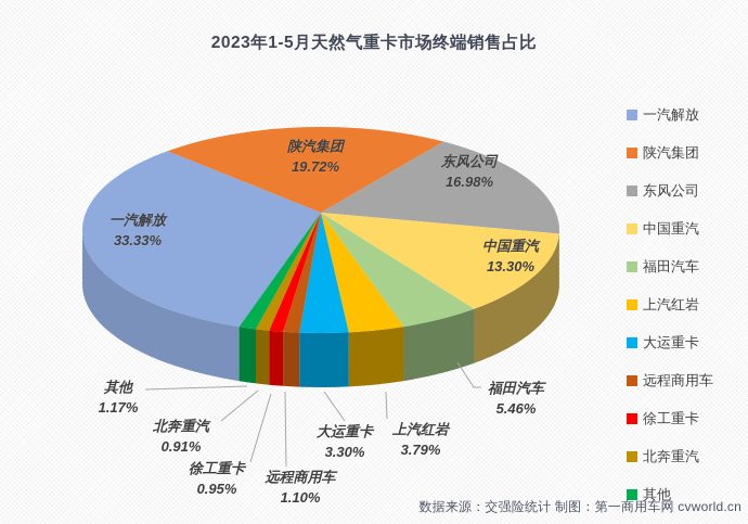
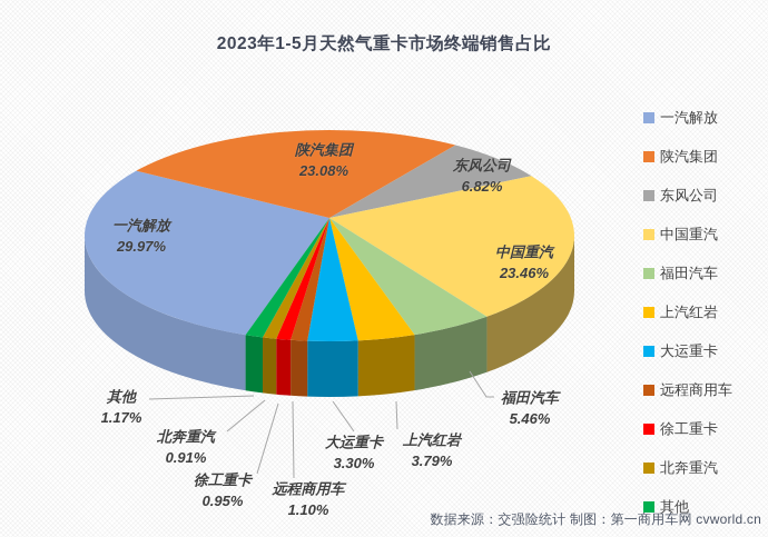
一汽解放: 33.33% -> 29.97%
陕汽集团: 19.72% -> 23.08%
东风公司: 16.98% -> 6.82%
中国重汽: 13.30% -> 23.46%
